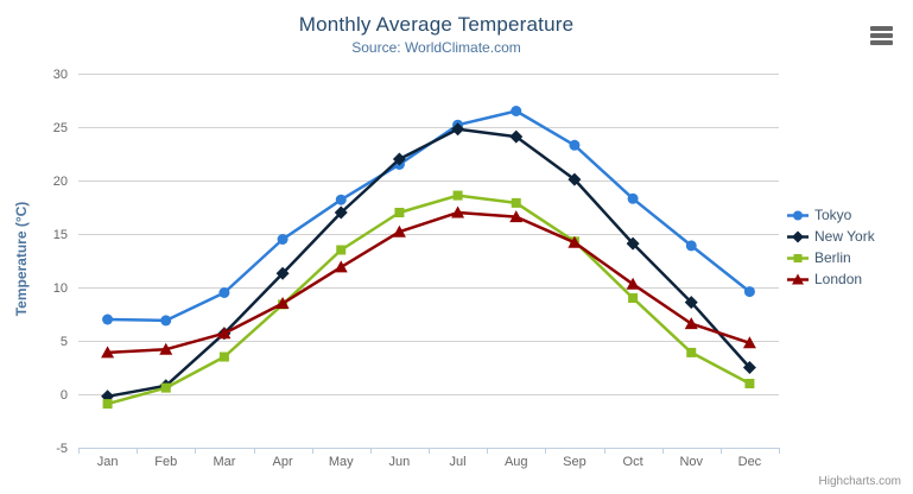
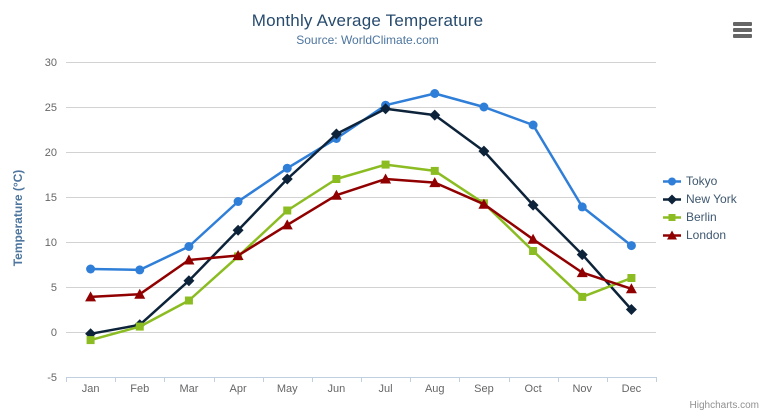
London/Mar: 6 -> 8
Tokyo/Sep: 23 -> 25
Tokyo/Oct: 18 -> 23
Berlin/Dec: 1 -> 6
